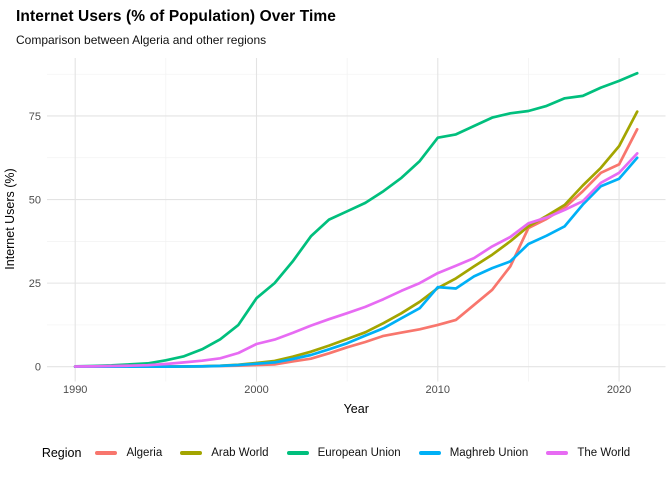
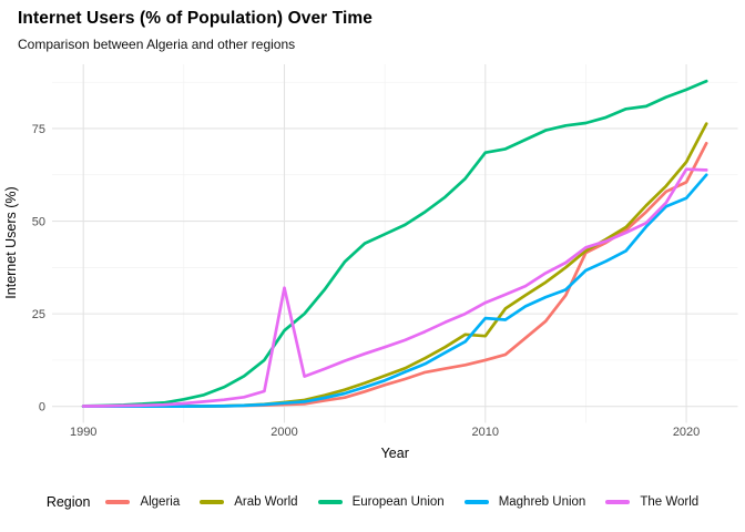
The World/2000: 7 -> 32
Arab World/2010: 24 -> 19
The World/2020: 58 -> 64
